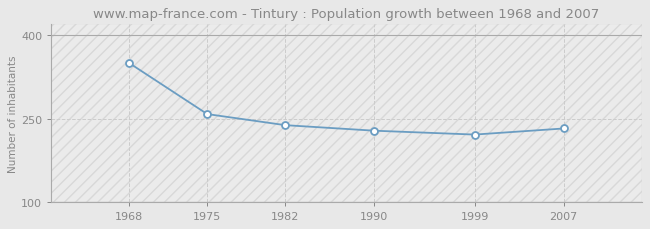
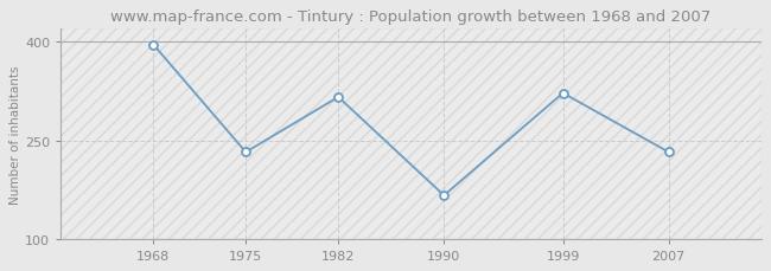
1968: 350 -> 396
1975: 258 -> 232
1982: 238 -> 316
1990: 228 -> 166
1999: 221 -> 322
